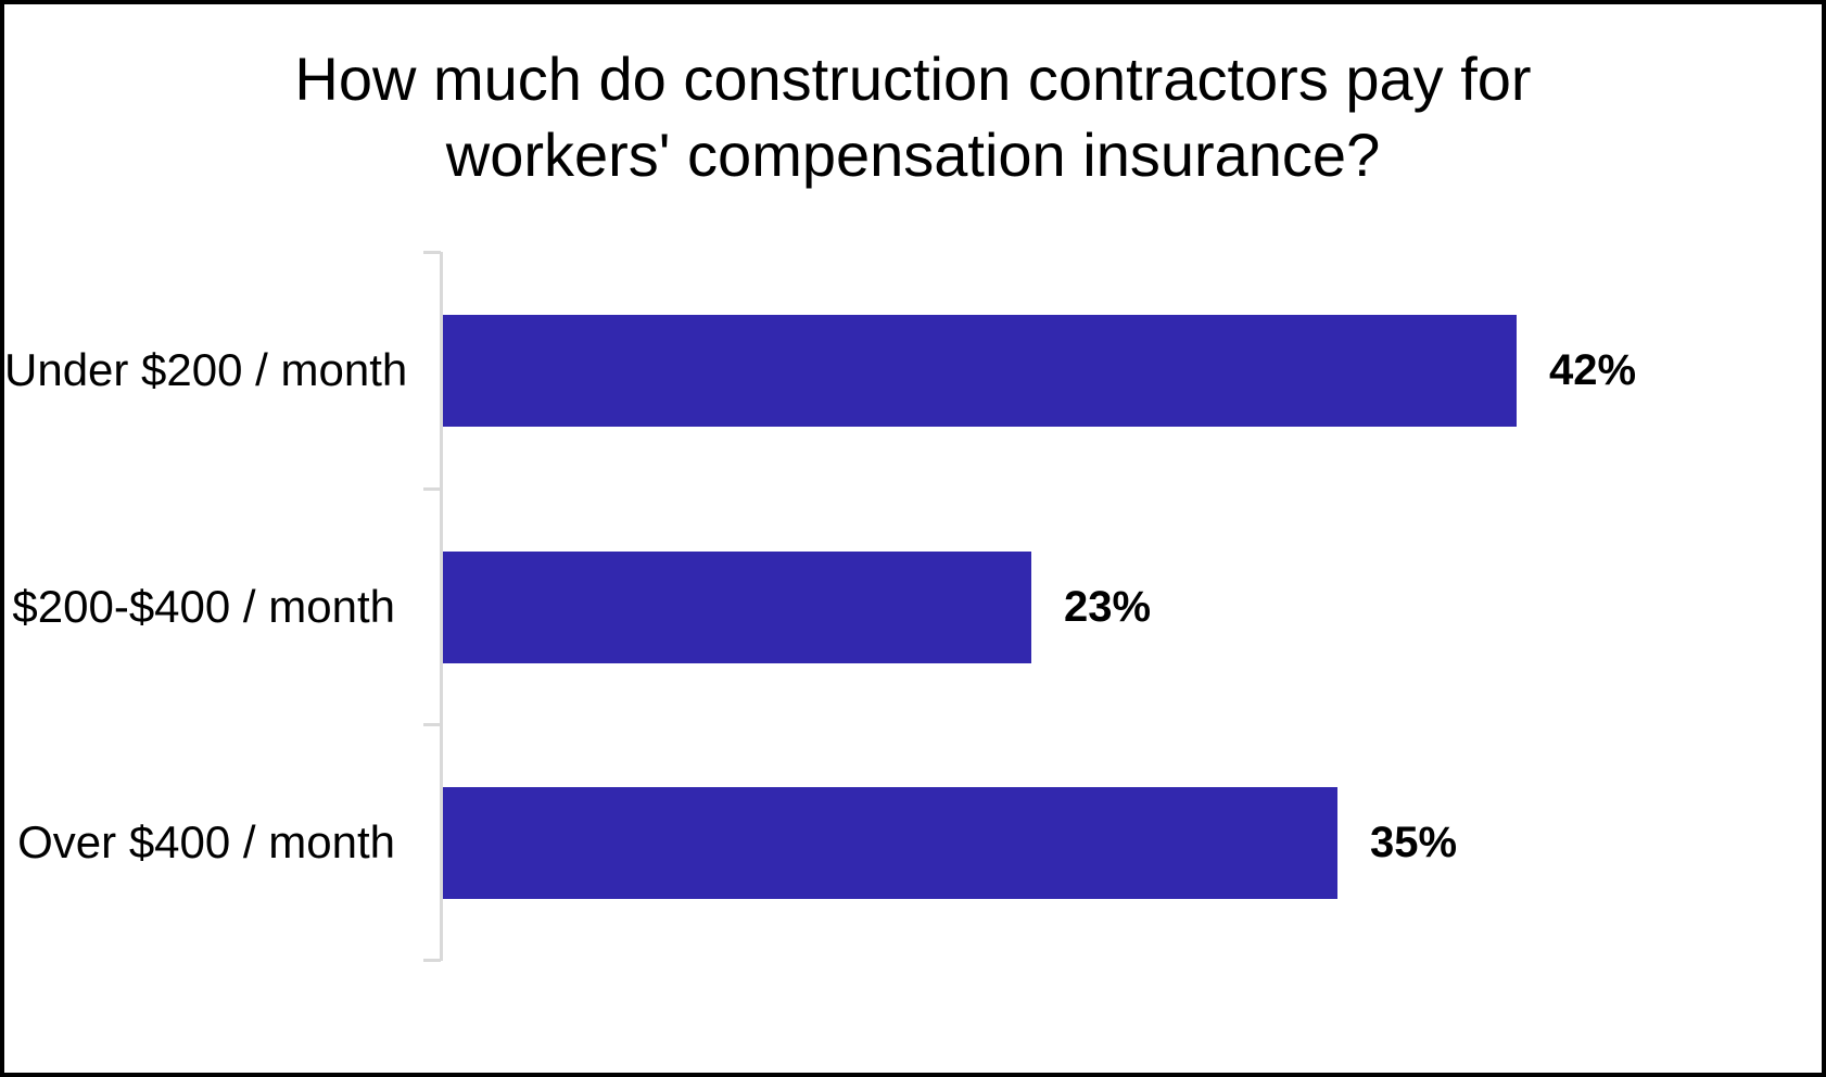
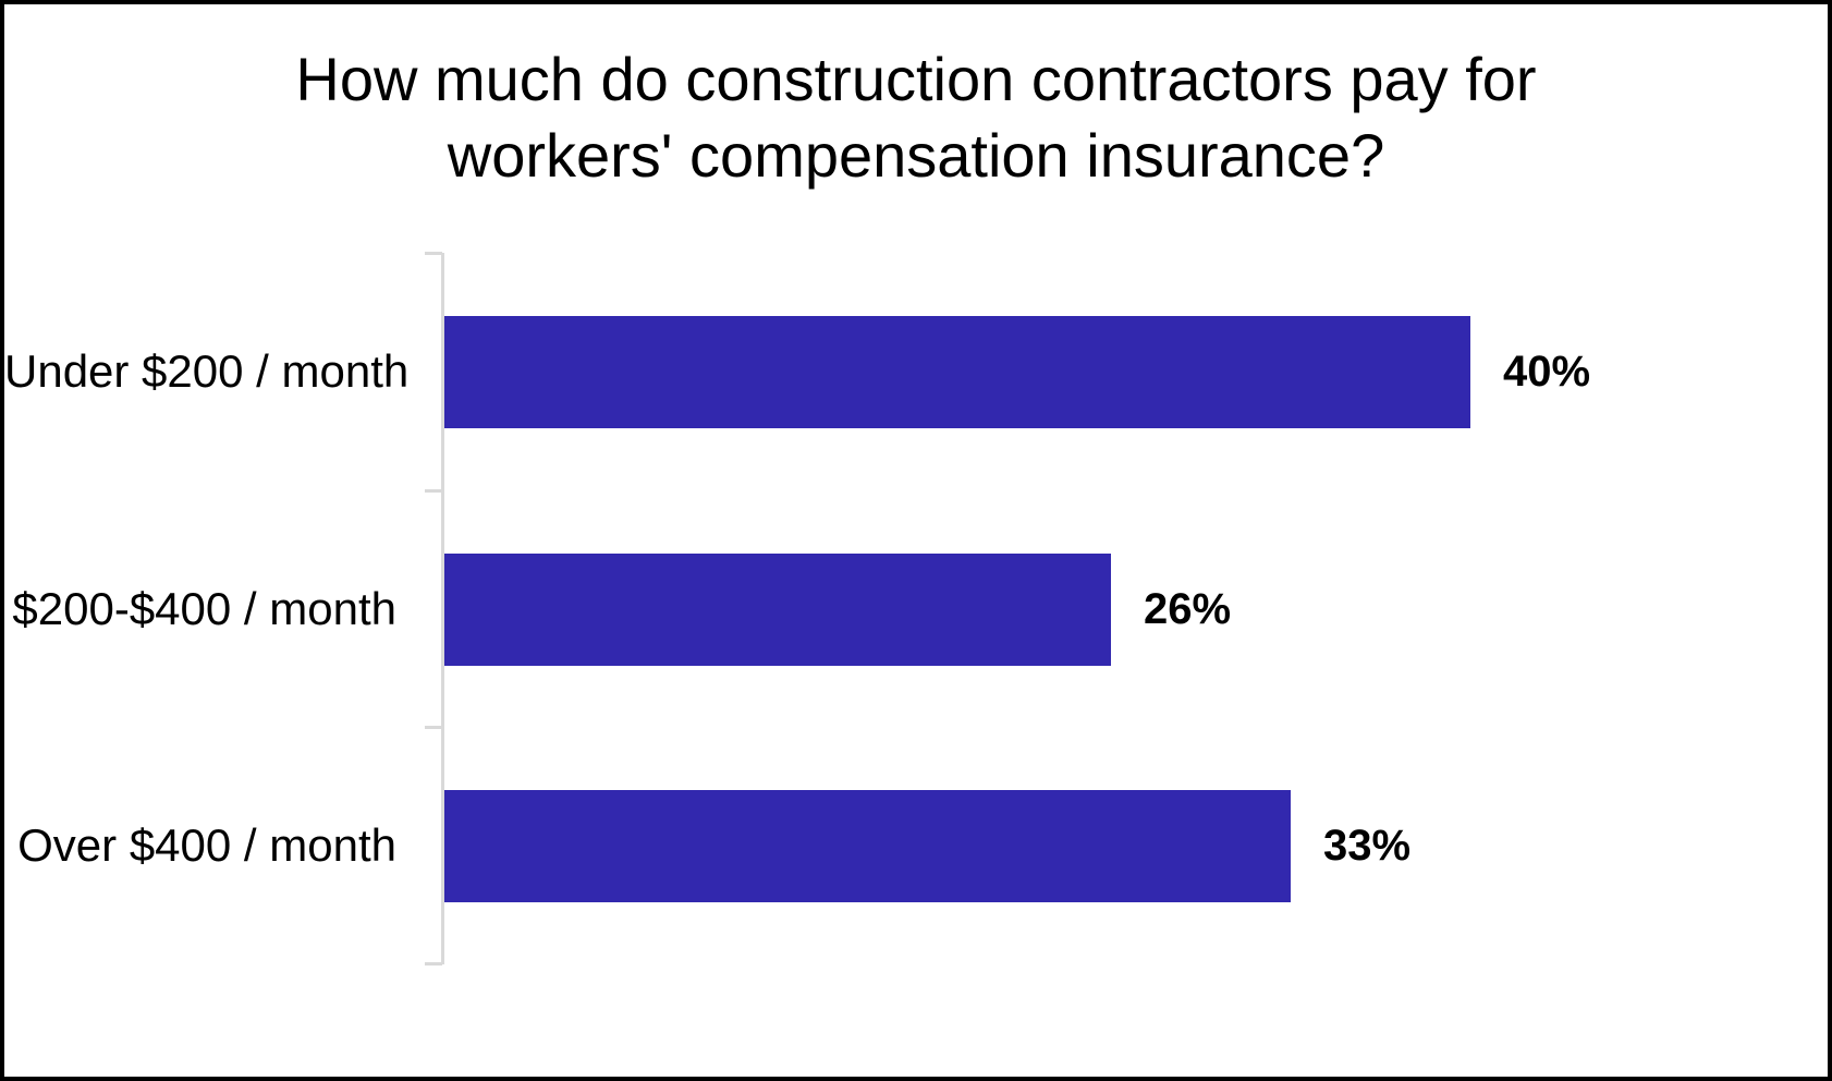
Under $200 / month: 42% -> 40%
$200-$400 / month: 23% -> 26%
Over $400 / month: 35% -> 33%
